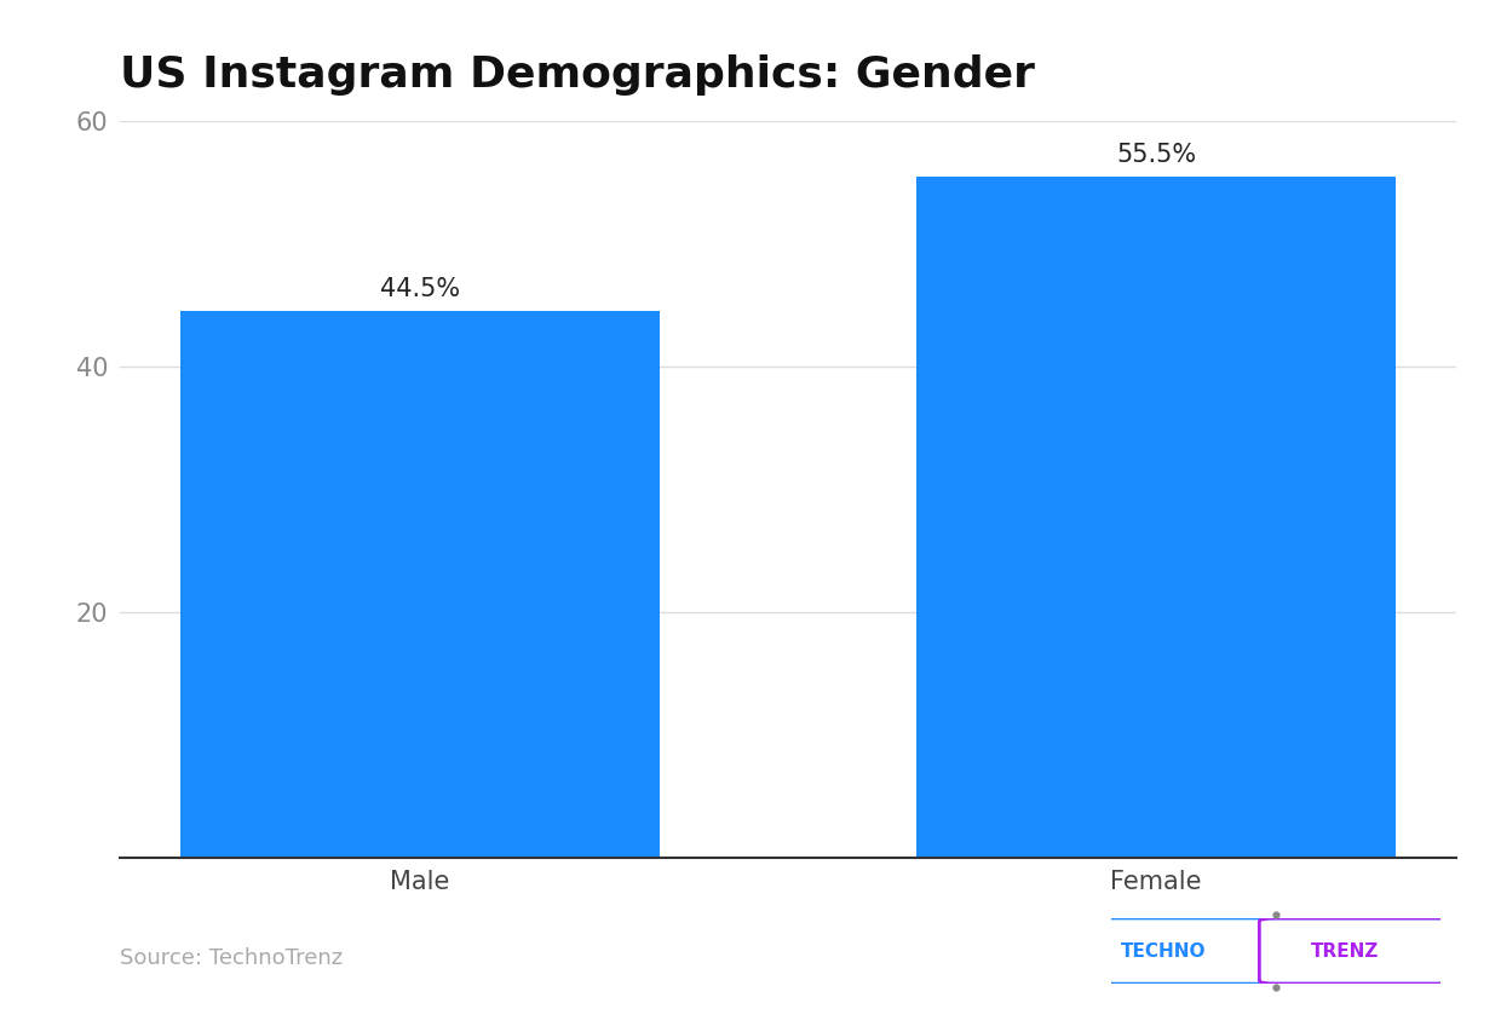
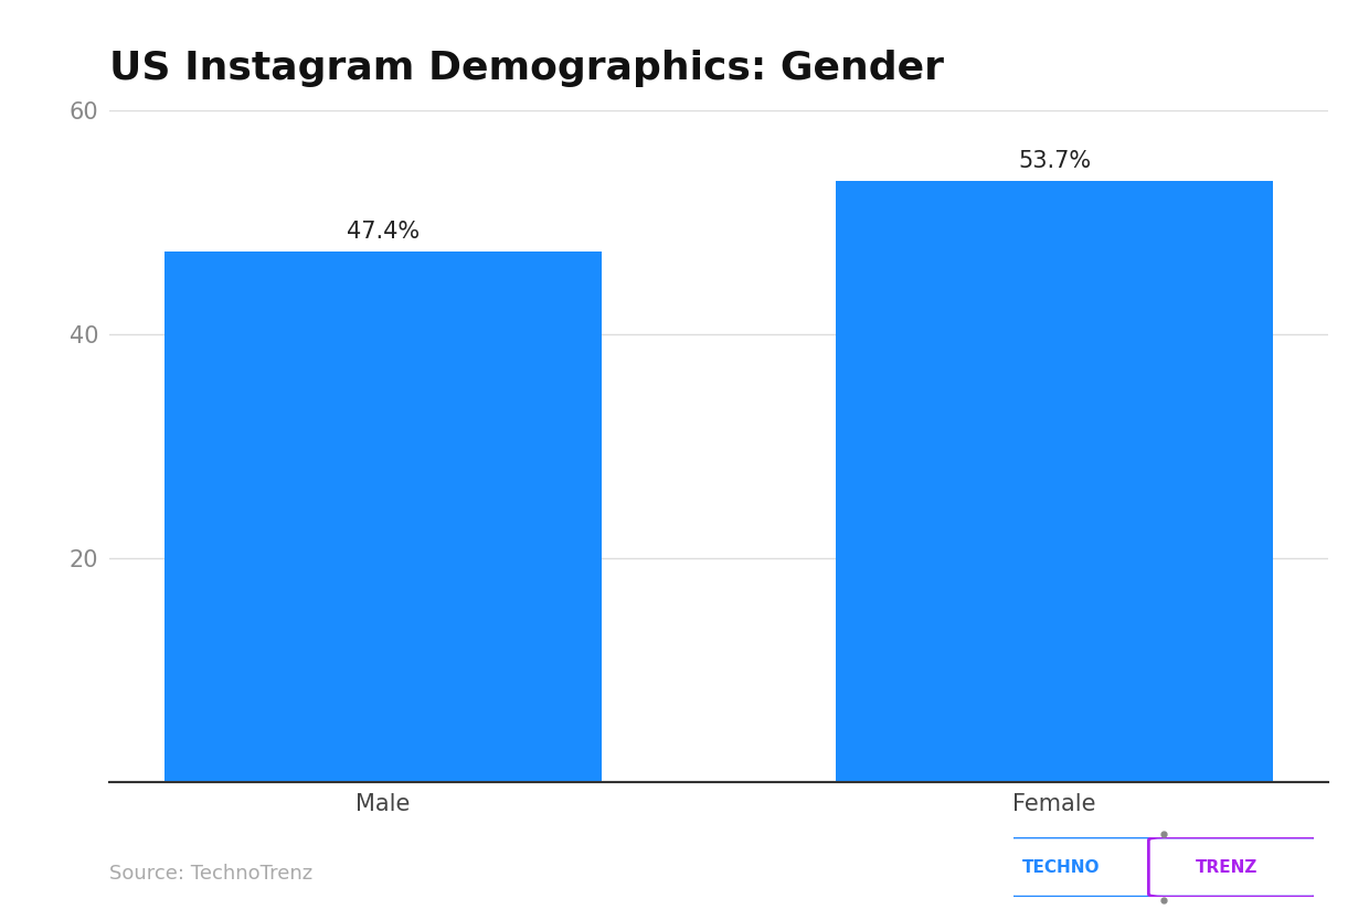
Male: 44.5% -> 47.4%
Female: 55.5% -> 53.7%
